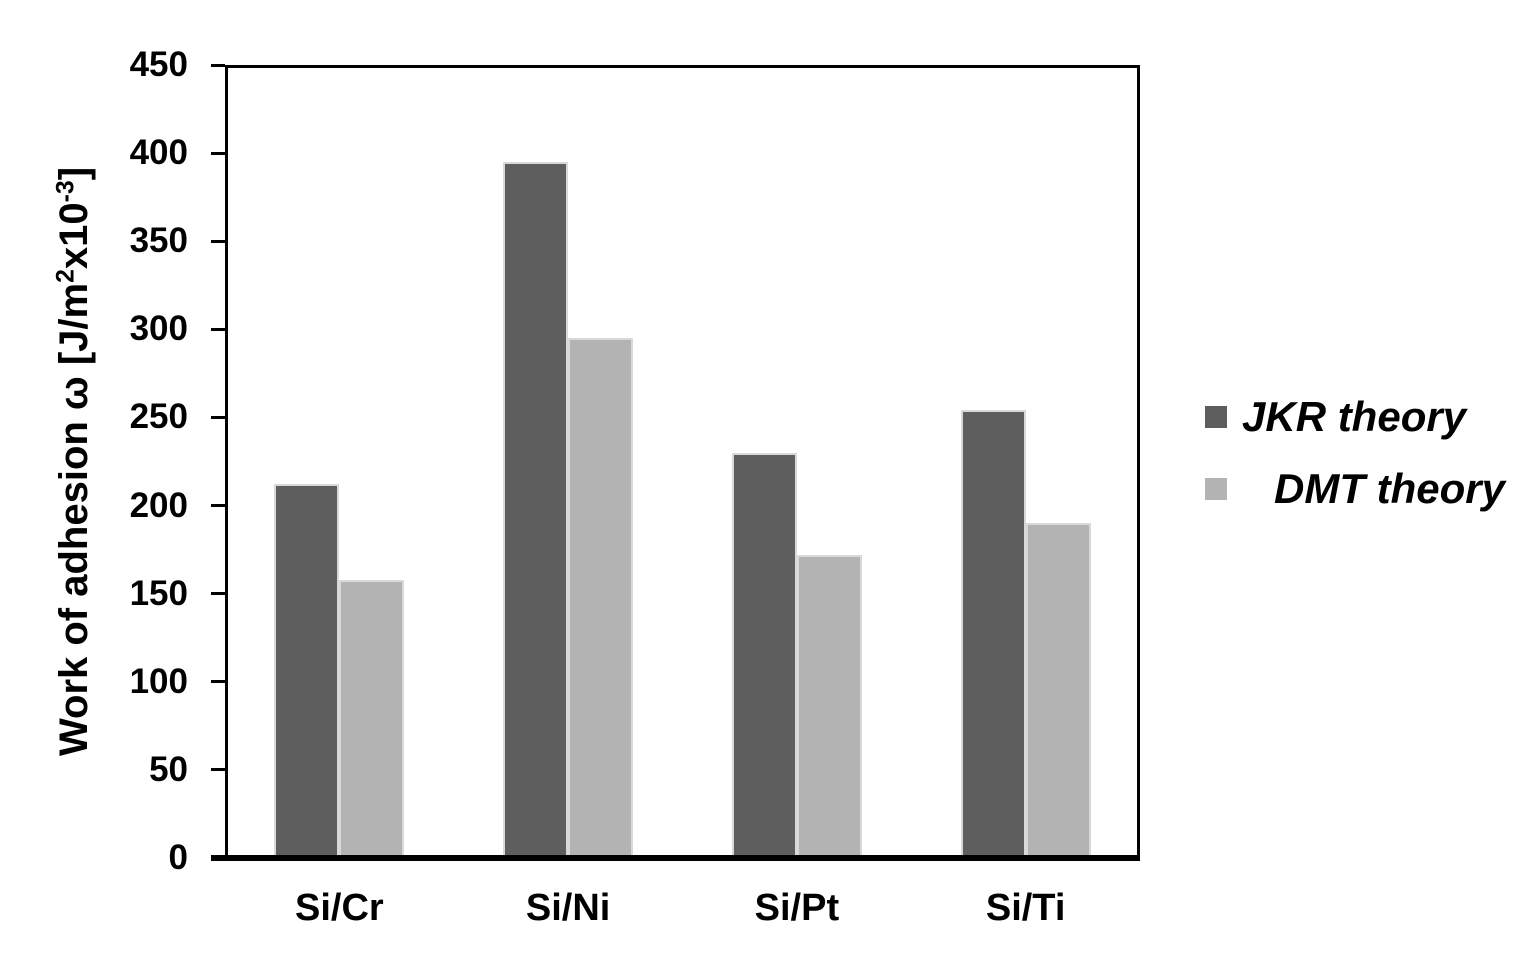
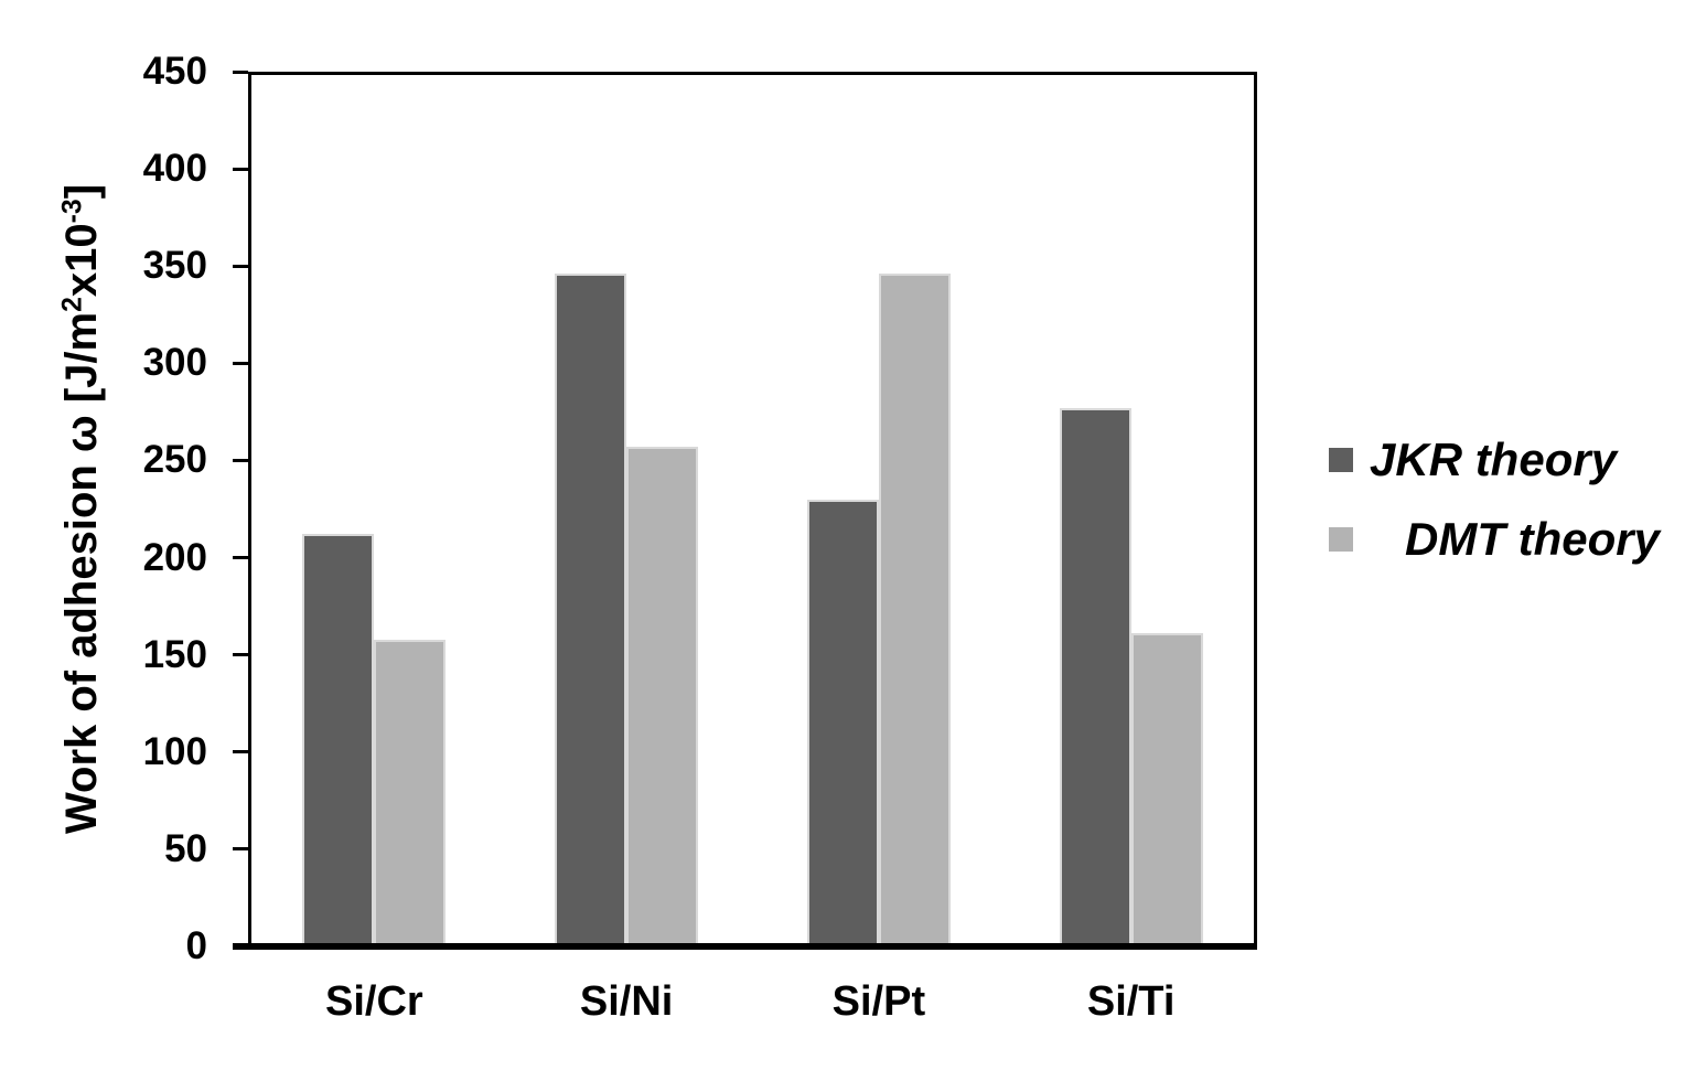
JKR theory/Si/Ni: 395 -> 346
DMT theory/Si/Ni: 295 -> 257
DMT theory/Si/Pt: 172 -> 346
JKR theory/Si/Ti: 254 -> 277
DMT theory/Si/Ti: 190 -> 161
